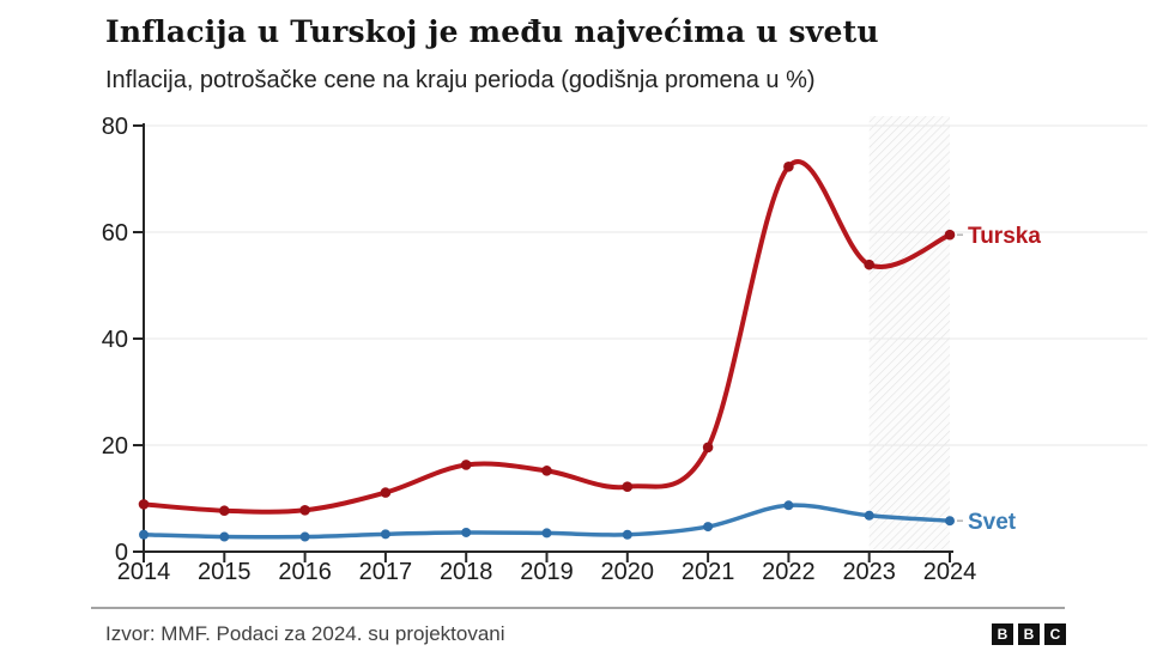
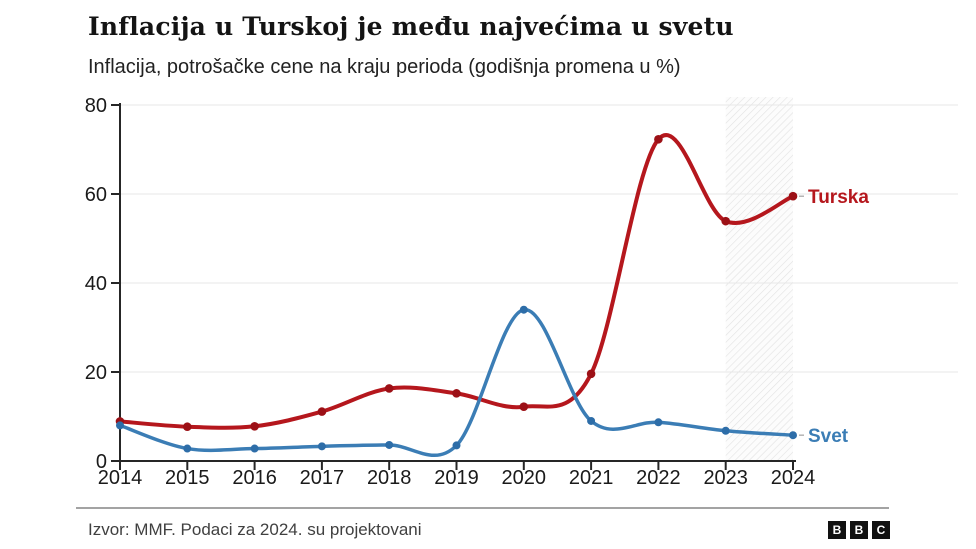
Svet/2014: 3 -> 8
Svet/2020: 3 -> 34
Svet/2021: 5 -> 9
